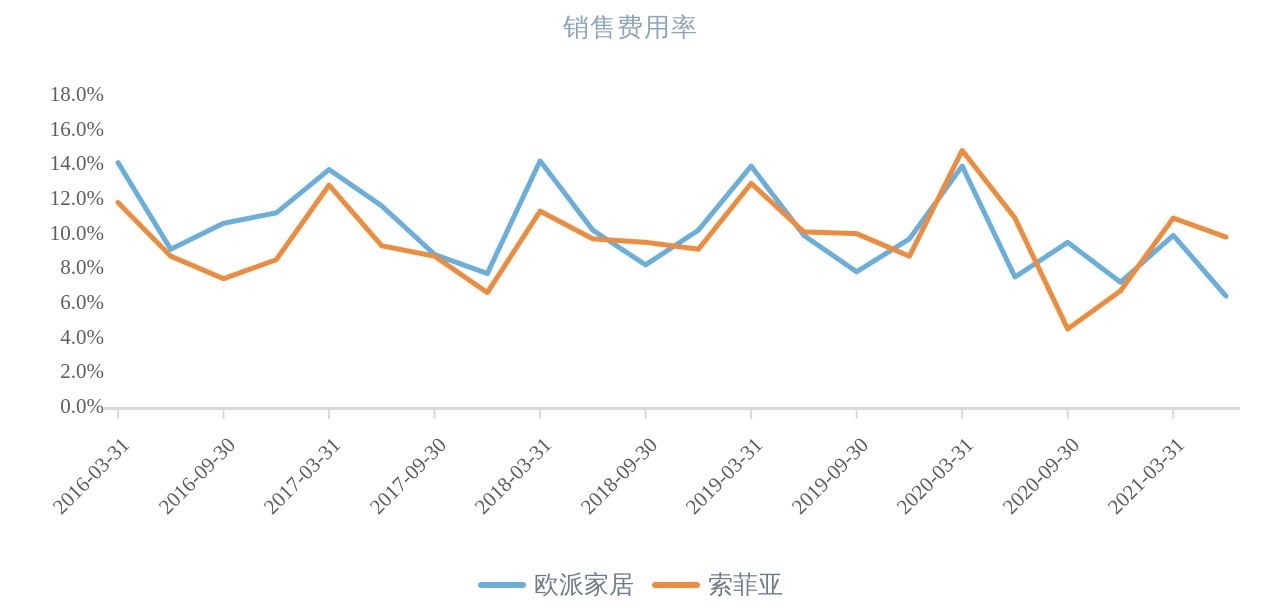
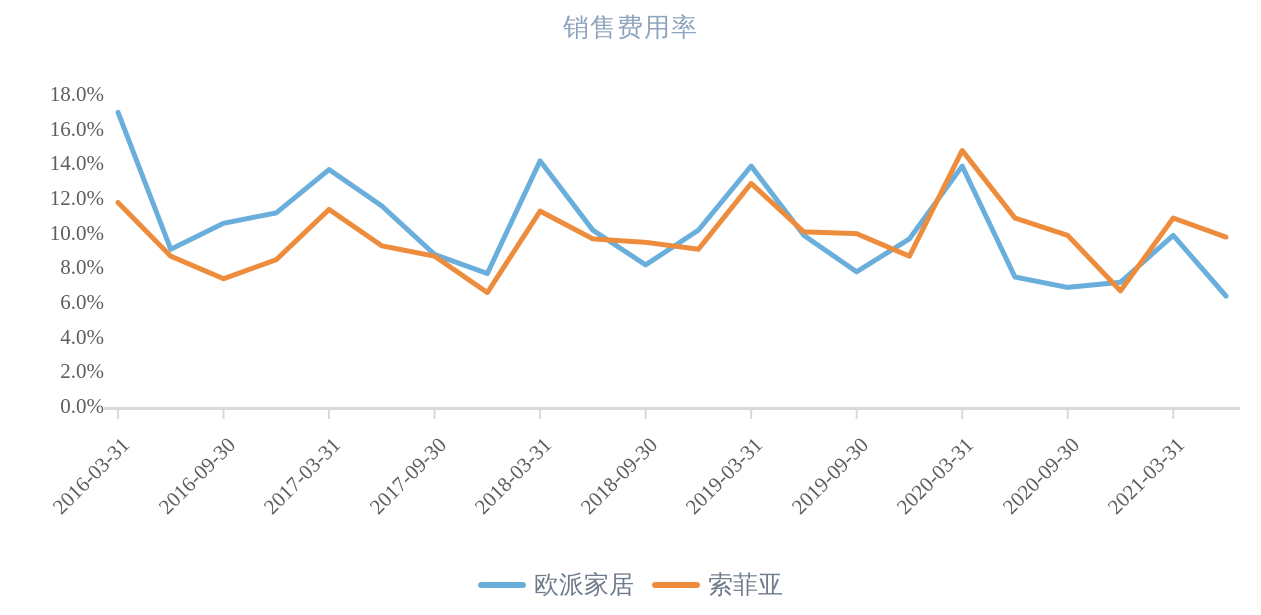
欧派家居/2016-03-31: 14.1% -> 17.0%
索菲亚/2017-03-31: 12.8% -> 11.4%
欧派家居/2020-09-30: 9.5% -> 6.9%
索菲亚/2020-09-30: 4.5% -> 9.9%
